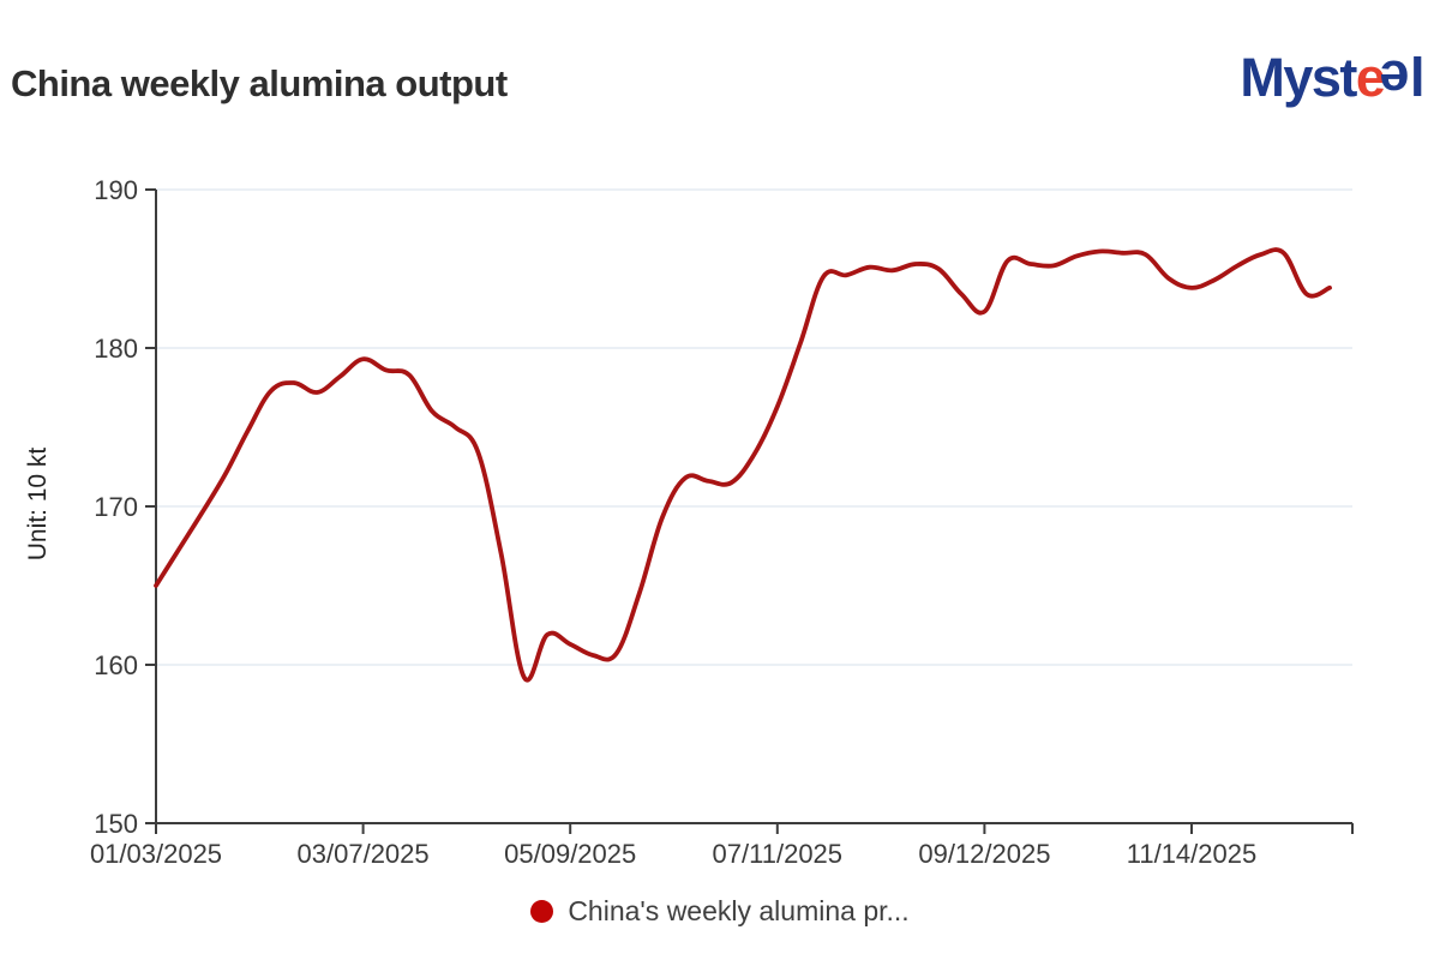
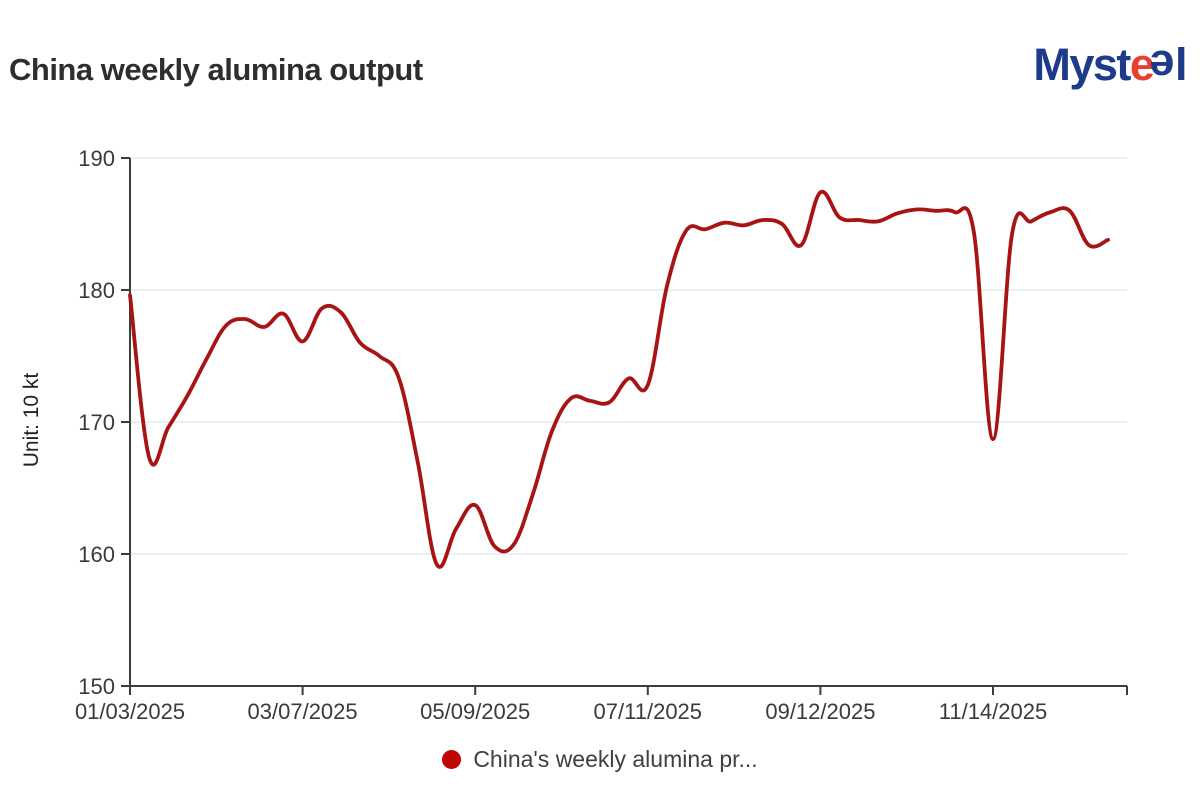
01/03/2025: 165.0 -> 179.6
03/07/2025: 179.3 -> 176.1
05/09/2025: 161.3 -> 163.7
07/11/2025: 176.3 -> 172.8
09/12/2025: 182.3 -> 187.4
11/14/2025: 183.8 -> 168.7
